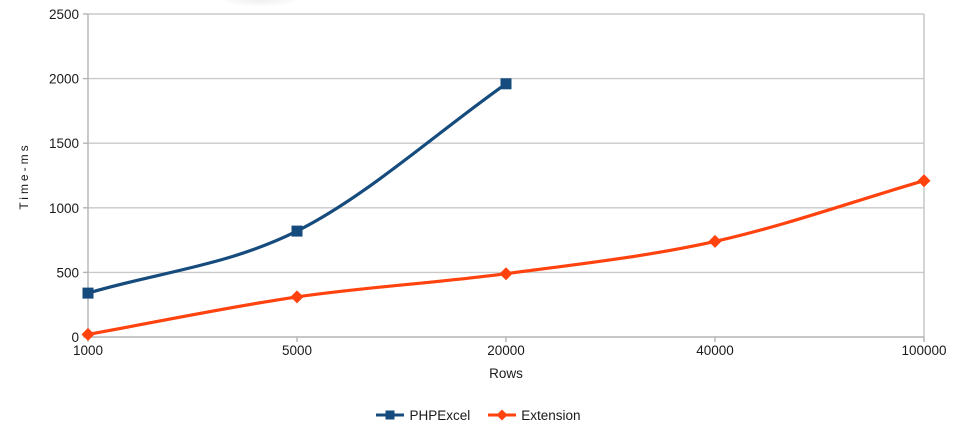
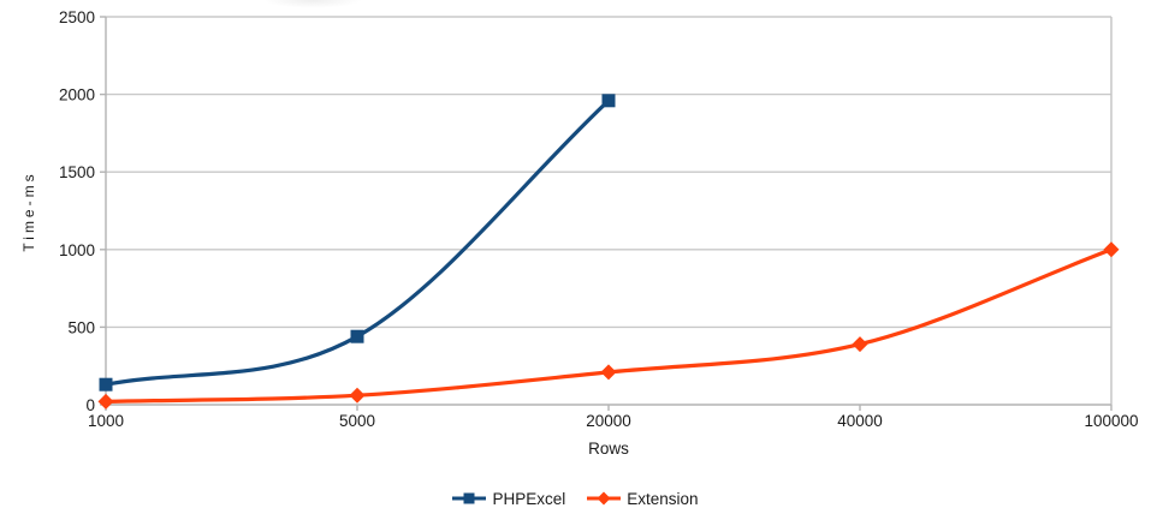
PHPExcel/1000: 340 -> 130
PHPExcel/5000: 820 -> 440
Extension/5000: 310 -> 60
Extension/20000: 490 -> 210
Extension/40000: 740 -> 390
Extension/100000: 1210 -> 1000
